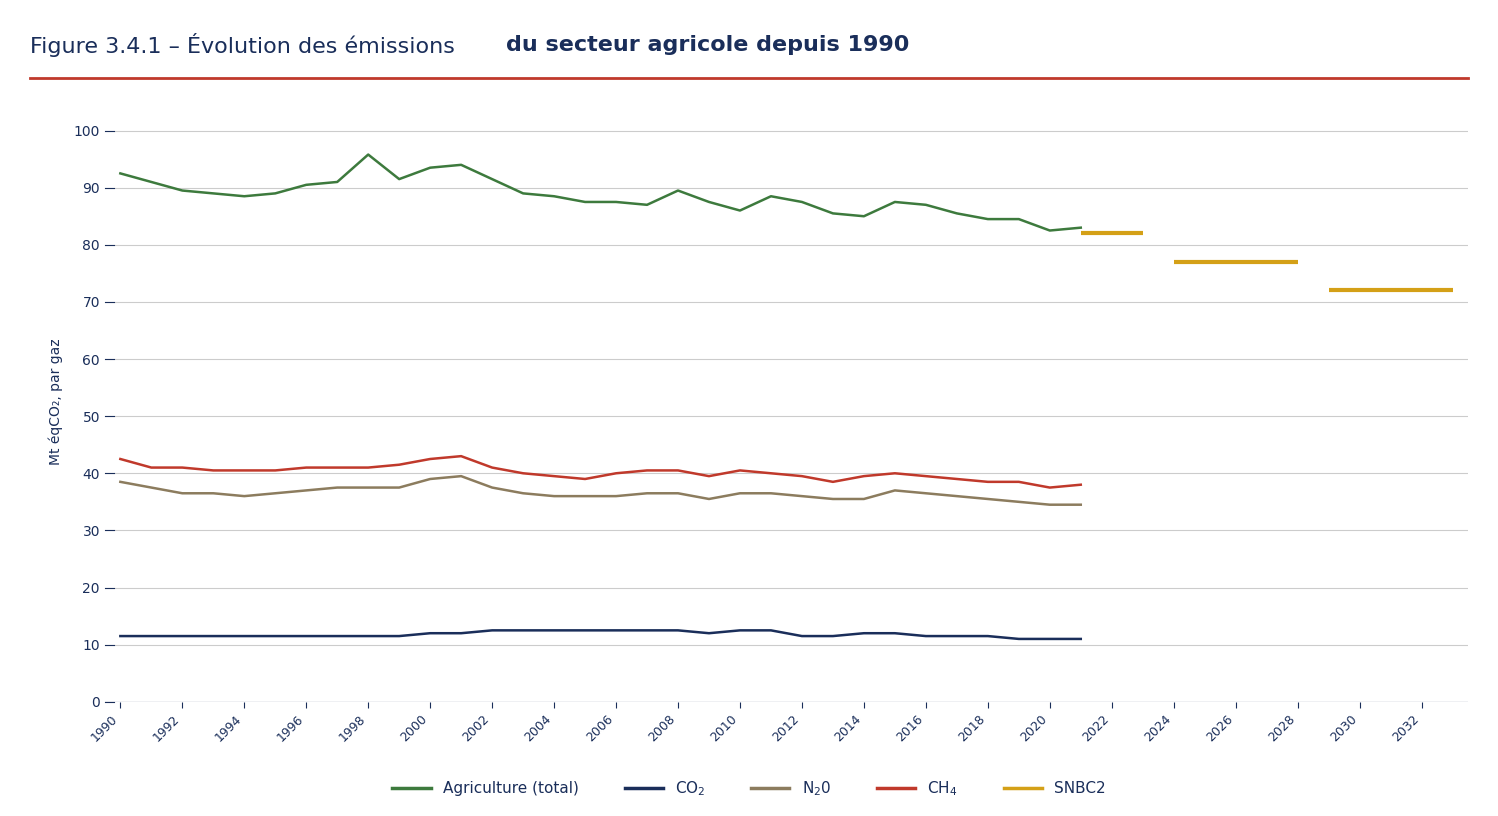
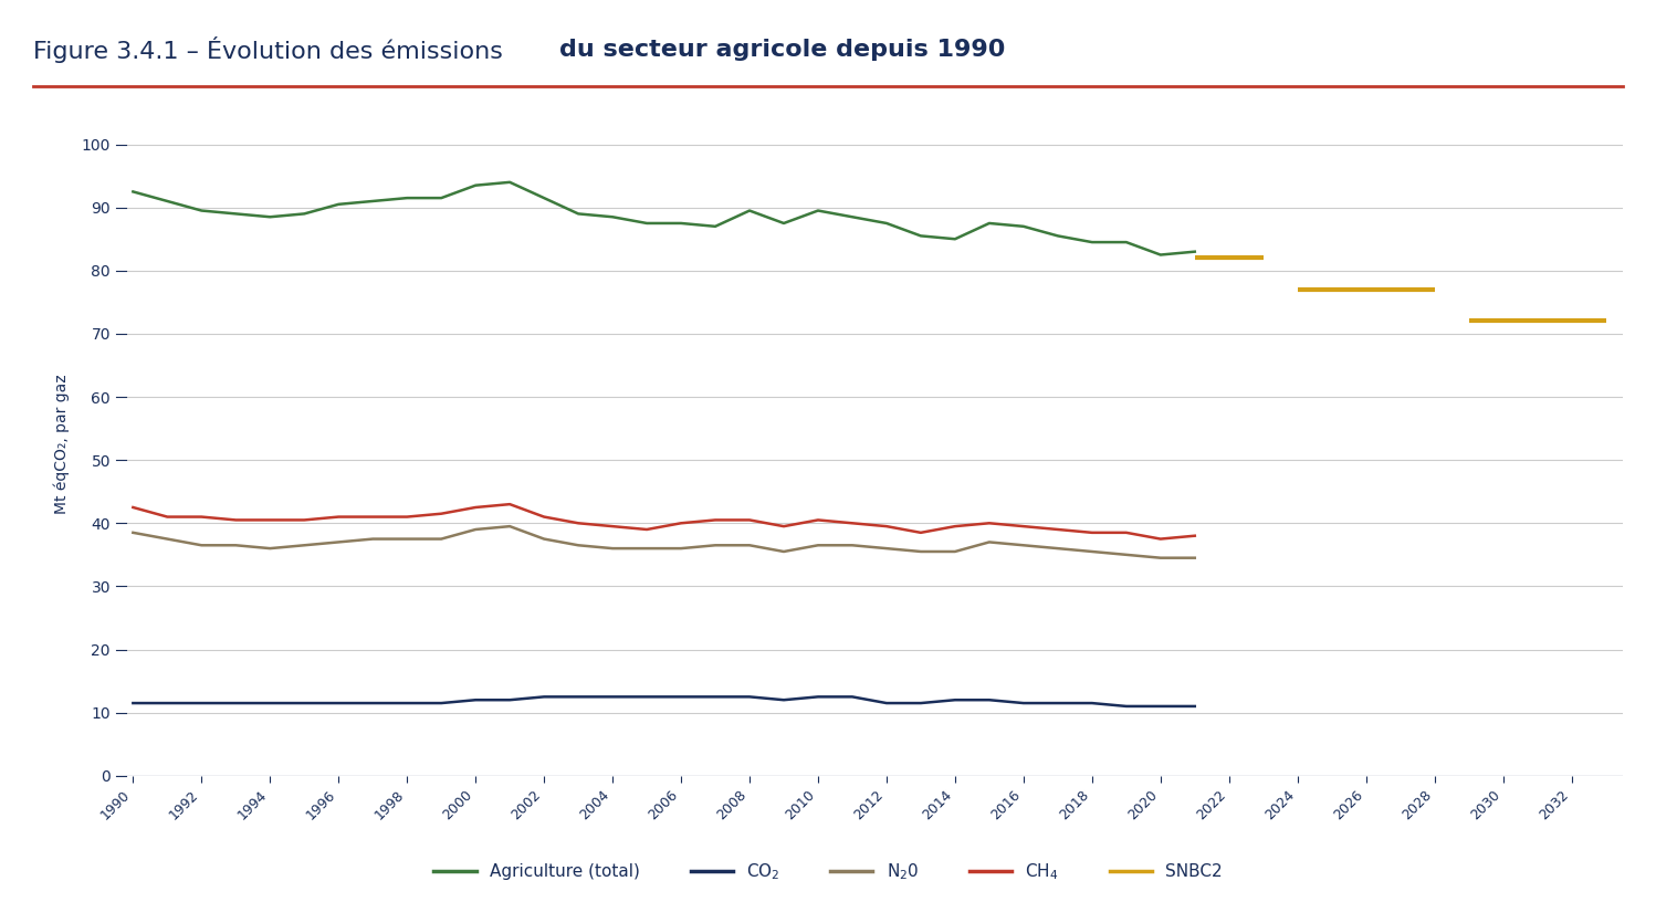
Agriculture (total)/1998: 95.8 -> 91.5
Agriculture (total)/2010: 86.0 -> 89.5
